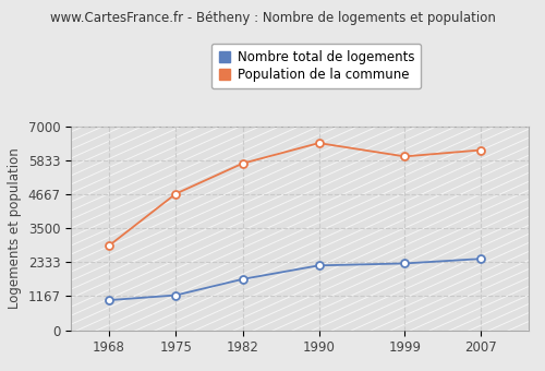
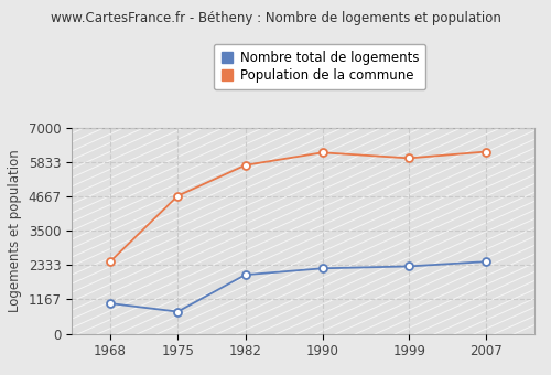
Population de la commune/1968: 2900 -> 2450
Nombre total de logements/1975: 1200 -> 750
Nombre total de logements/1982: 1750 -> 2000
Population de la commune/1990: 6420 -> 6150
